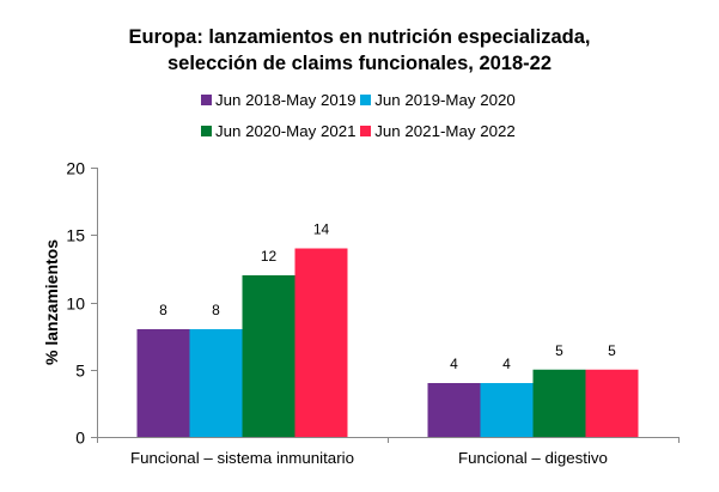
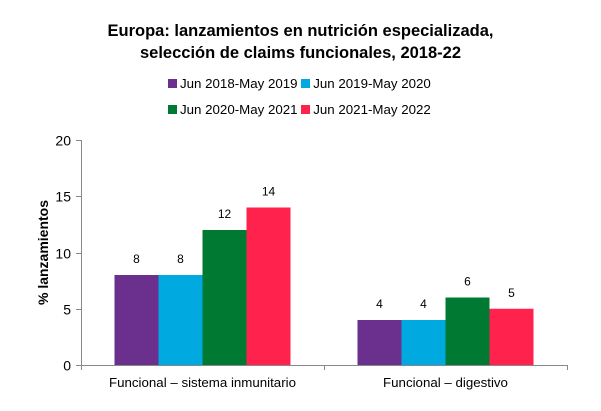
Jun 2020-May 2021/Funcional – digestivo: 5 -> 6
